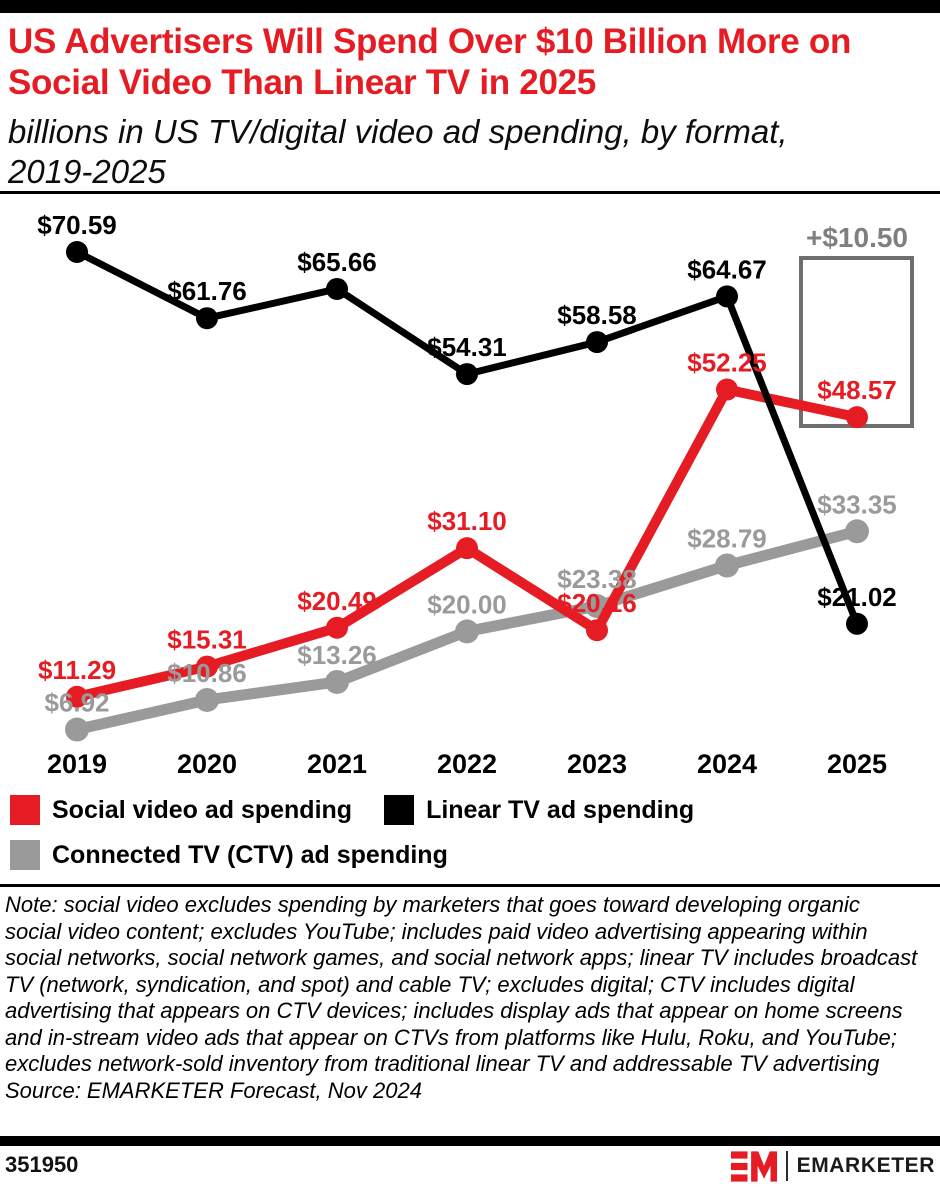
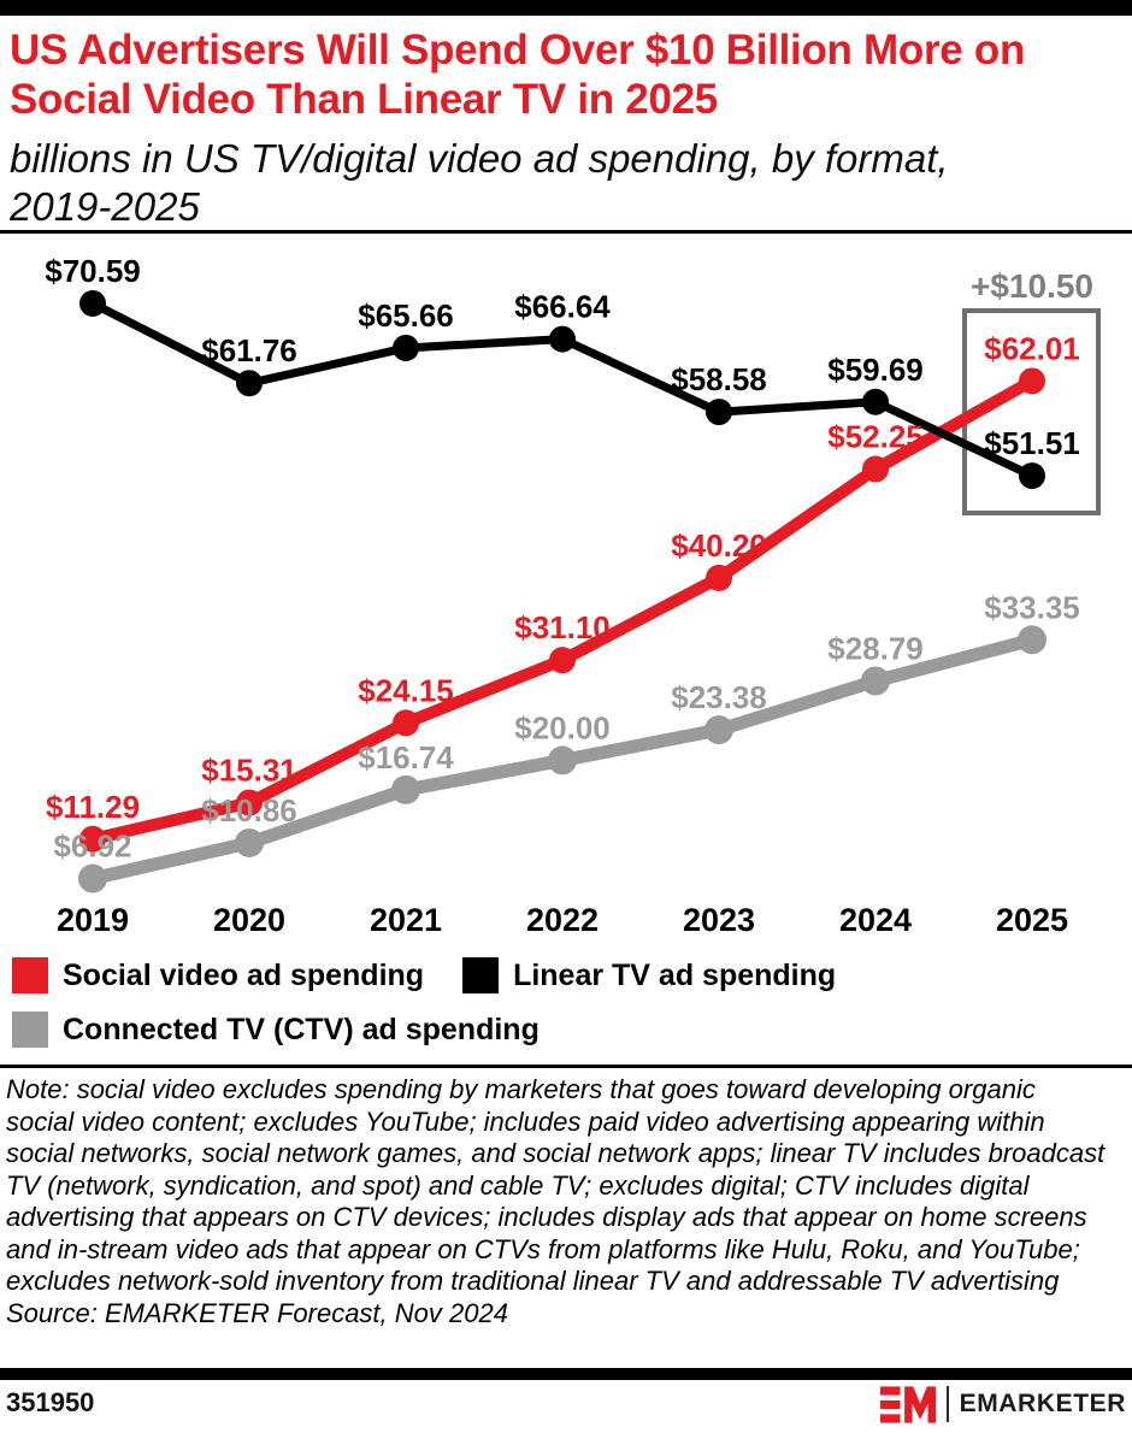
Social video ad spending/2021: $20.49 -> $24.15
Connected TV (CTV) ad spending/2021: $13.26 -> $16.74
Linear TV ad spending/2022: $54.31 -> $66.64
Social video ad spending/2023: $20.16 -> $40.20
Linear TV ad spending/2024: $64.67 -> $59.69
Social video ad spending/2025: $48.57 -> $62.01
Linear TV ad spending/2025: $21.02 -> $51.51
